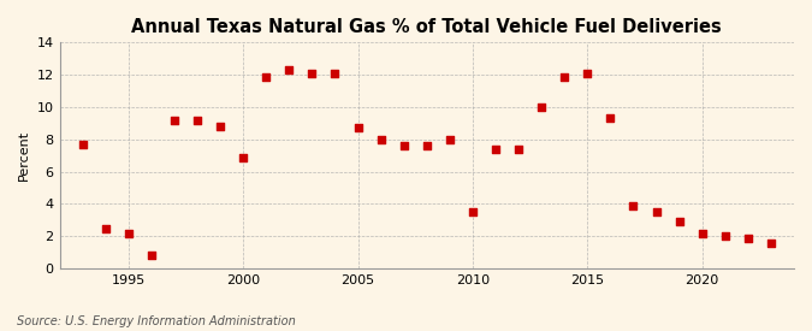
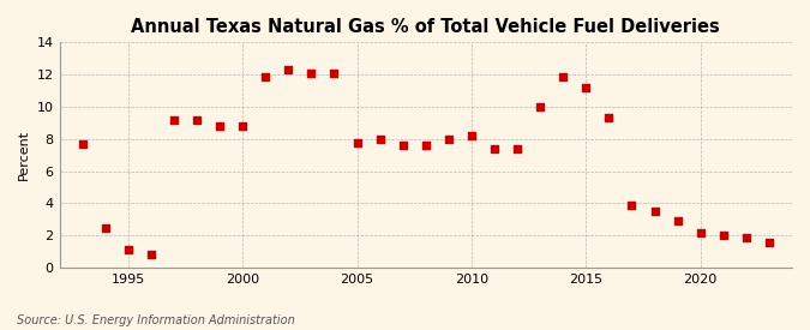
1995: 2.2 -> 1.1
2000: 6.9 -> 8.8
2005: 8.7 -> 7.8
2010: 3.5 -> 8.2
2015: 12.1 -> 11.2
